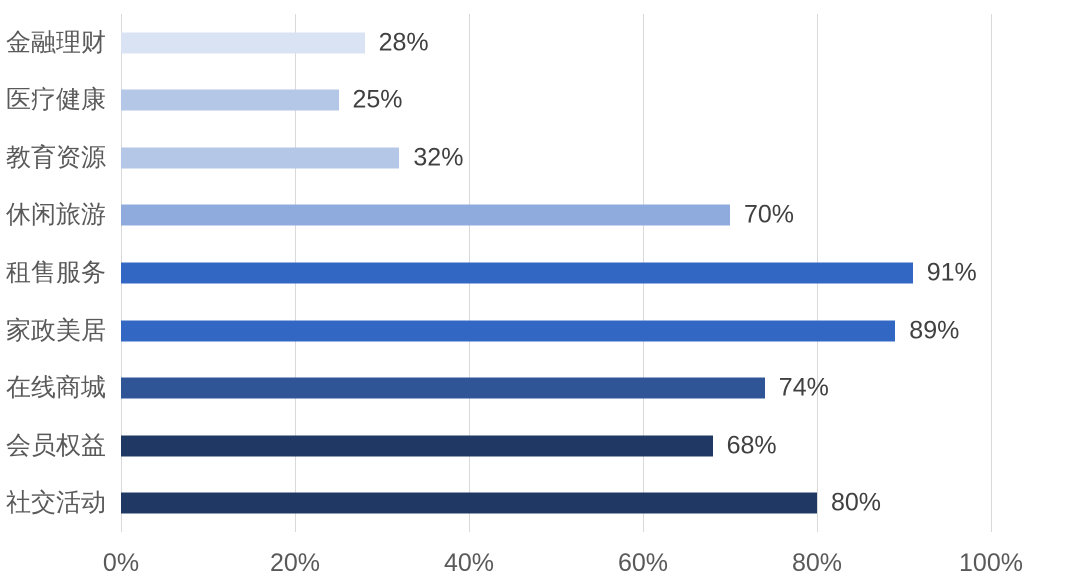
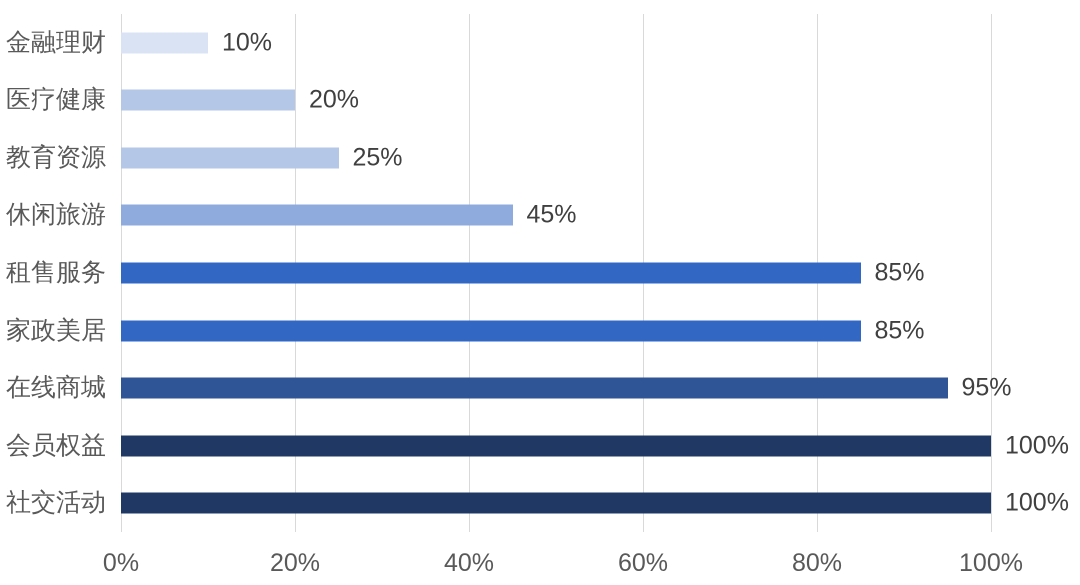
金融理财: 28% -> 10%
医疗健康: 25% -> 20%
教育资源: 32% -> 25%
休闲旅游: 70% -> 45%
租售服务: 91% -> 85%
家政美居: 89% -> 85%
在线商城: 74% -> 95%
会员权益: 68% -> 100%
社交活动: 80% -> 100%
